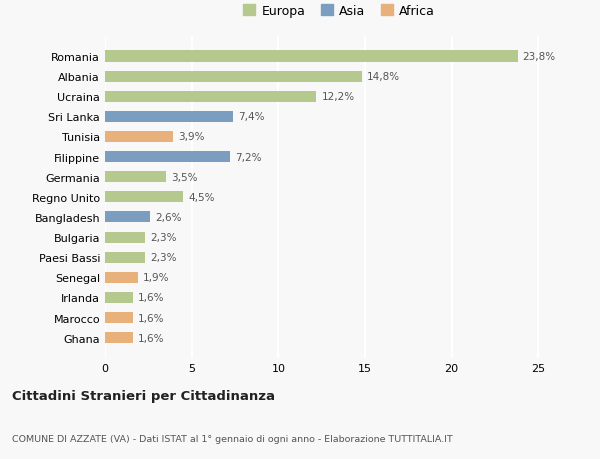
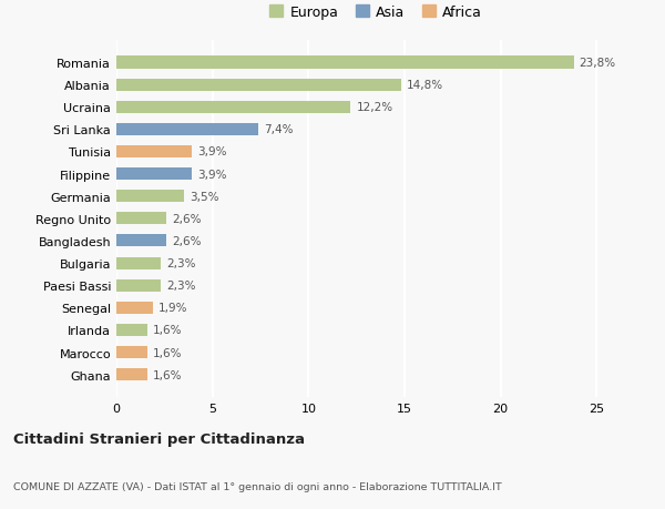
Filippine: 7,2% -> 3,9%
Regno Unito: 4,5% -> 2,6%
